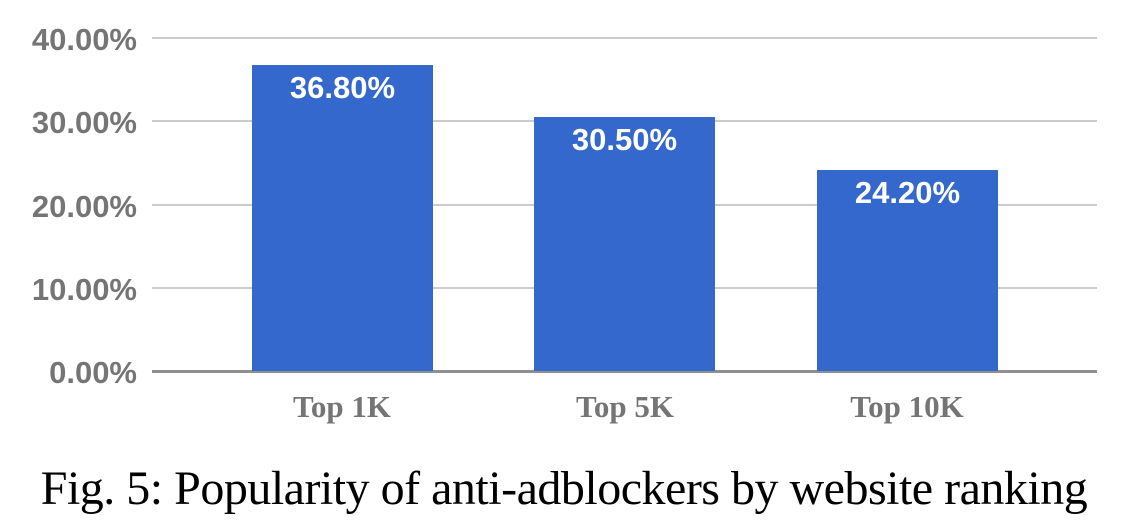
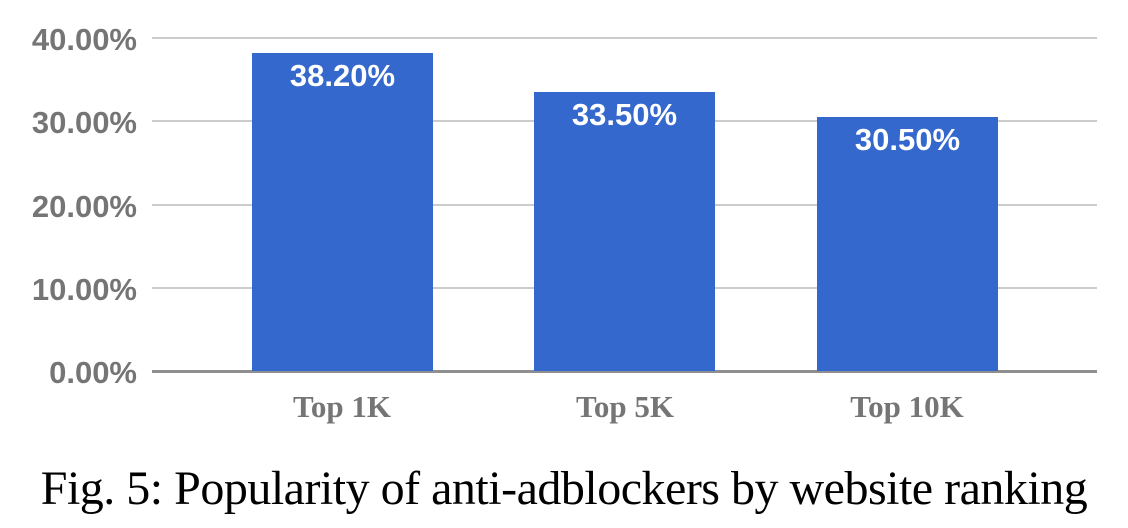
Top 1K: 36.80% -> 38.20%
Top 5K: 30.50% -> 33.50%
Top 10K: 24.20% -> 30.50%
